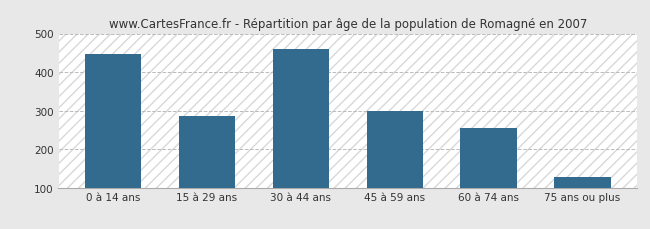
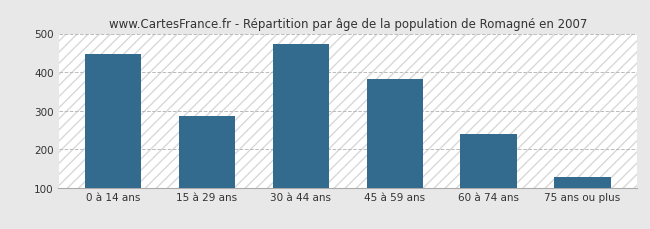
30 à 44 ans: 460 -> 474
45 à 59 ans: 300 -> 382
60 à 74 ans: 255 -> 238
